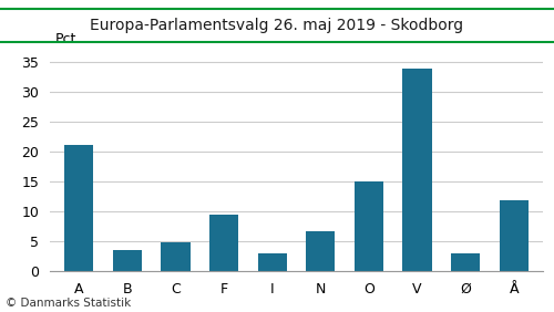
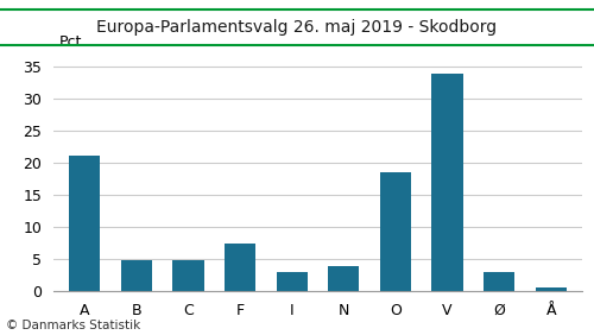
B: 3.6 -> 4.9
F: 9.4 -> 7.5
N: 6.8 -> 3.9
O: 15.0 -> 18.6
Å: 11.8 -> 0.7
